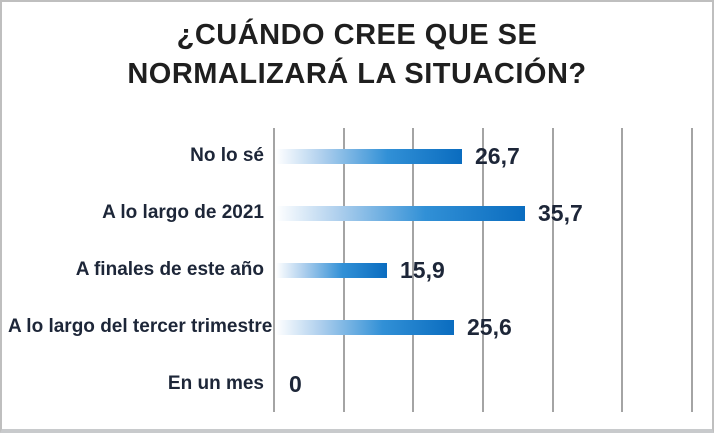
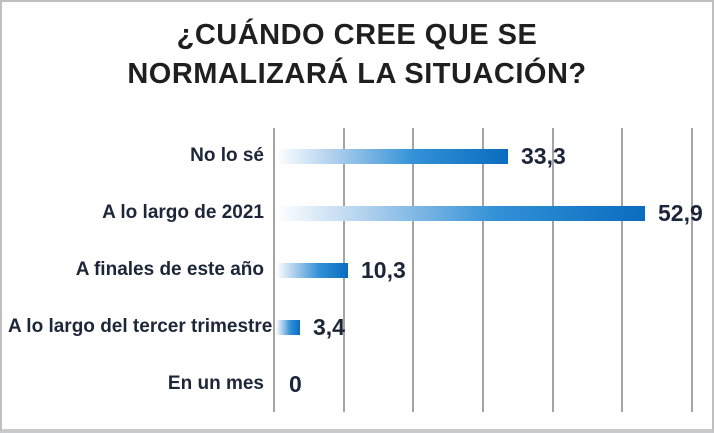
No lo sé: 26,7 -> 33,3
A lo largo de 2021: 35,7 -> 52,9
A finales de este año: 15,9 -> 10,3
A lo largo del tercer trimestre: 25,6 -> 3,4
